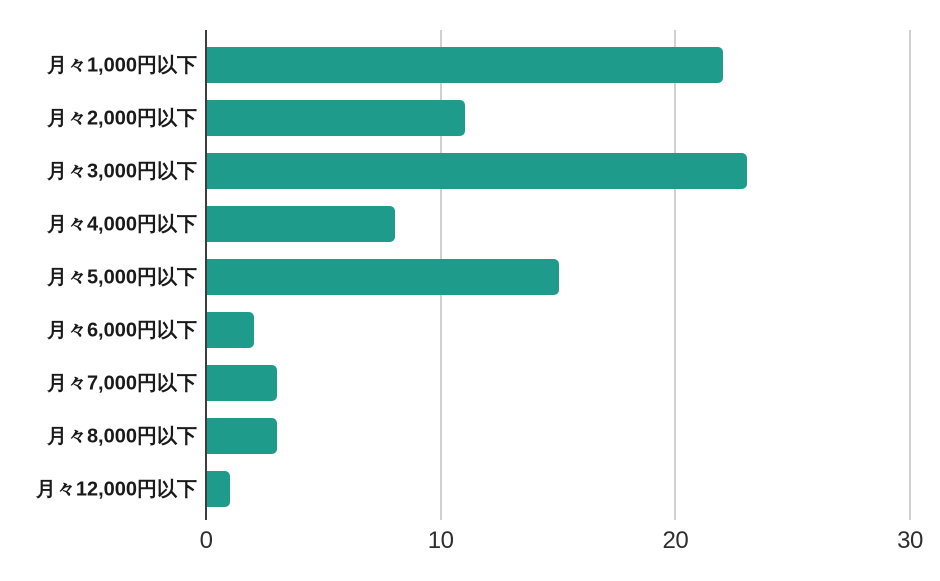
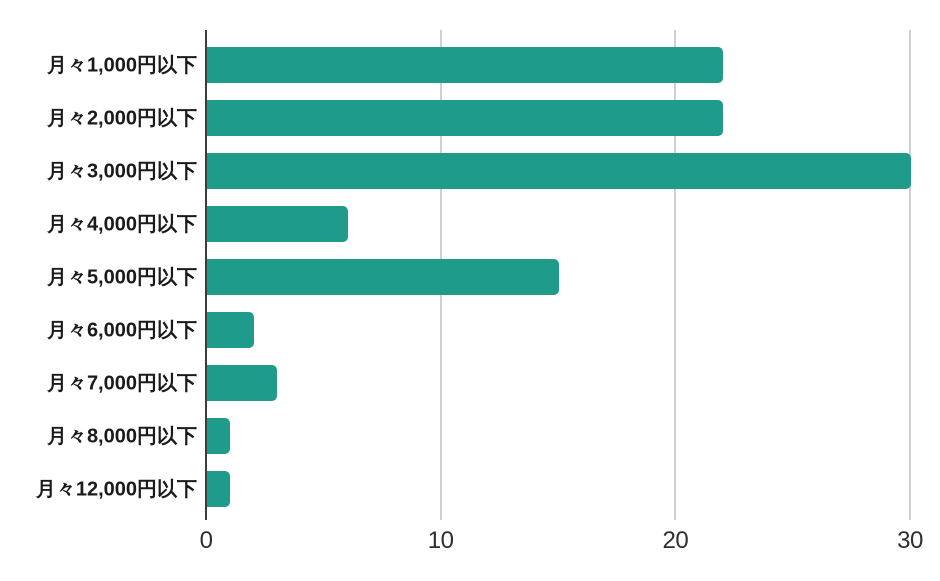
月々2,000円以下: 11 -> 22
月々3,000円以下: 23 -> 30
月々4,000円以下: 8 -> 6
月々8,000円以下: 3 -> 1
